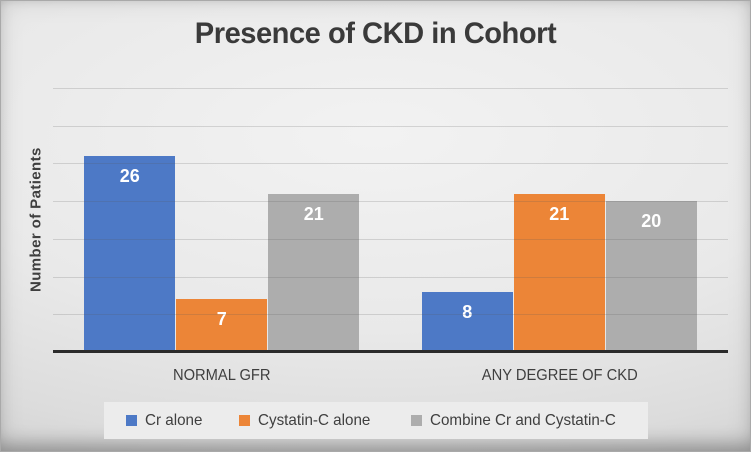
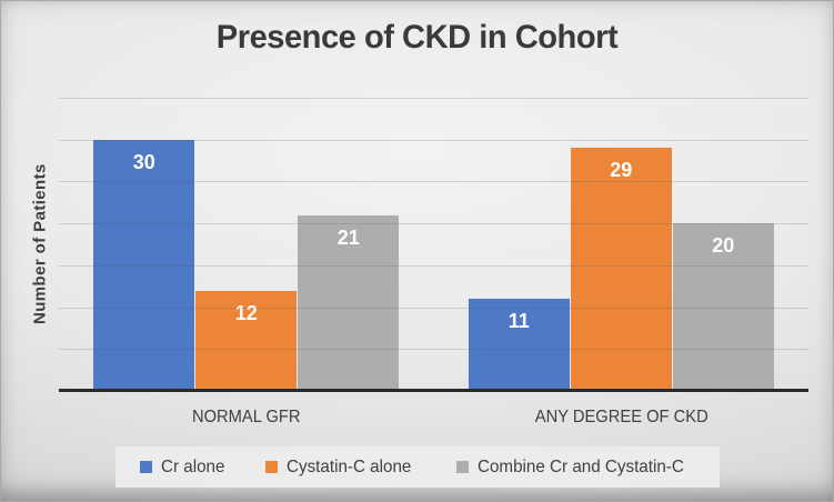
Cr alone/NORMAL GFR: 26 -> 30
Cystatin-C alone/NORMAL GFR: 7 -> 12
Cr alone/ANY DEGREE OF CKD: 8 -> 11
Cystatin-C alone/ANY DEGREE OF CKD: 21 -> 29
